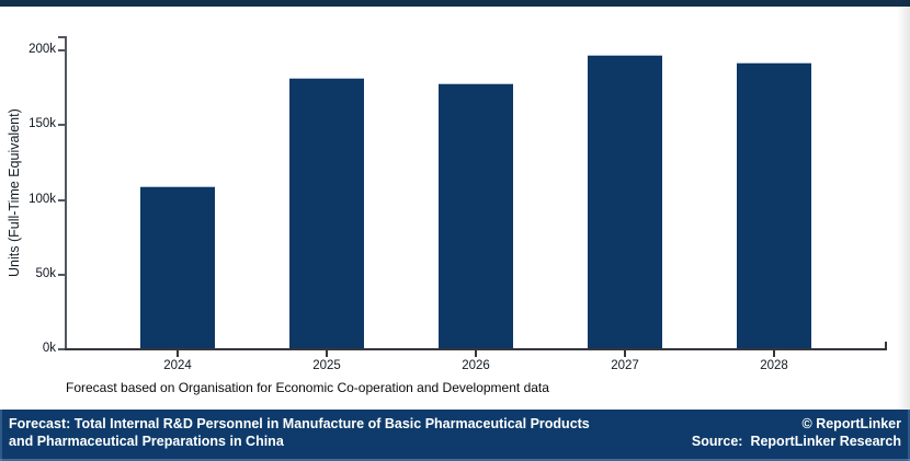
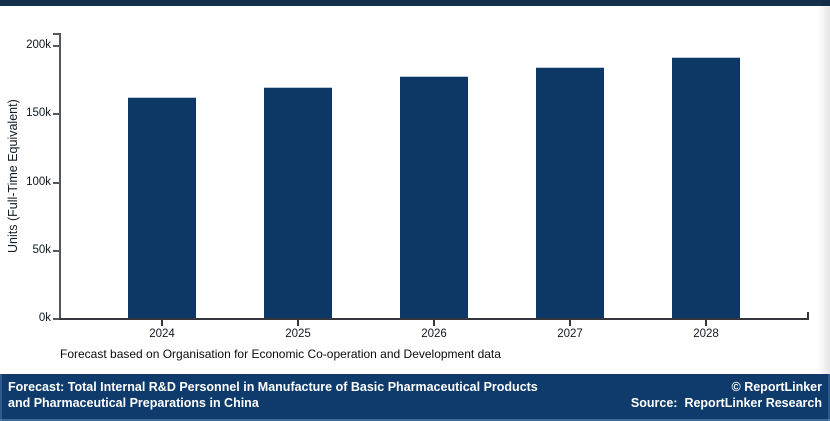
2024: 109k -> 163k
2025: 182k -> 170k
2027: 197k -> 185k
